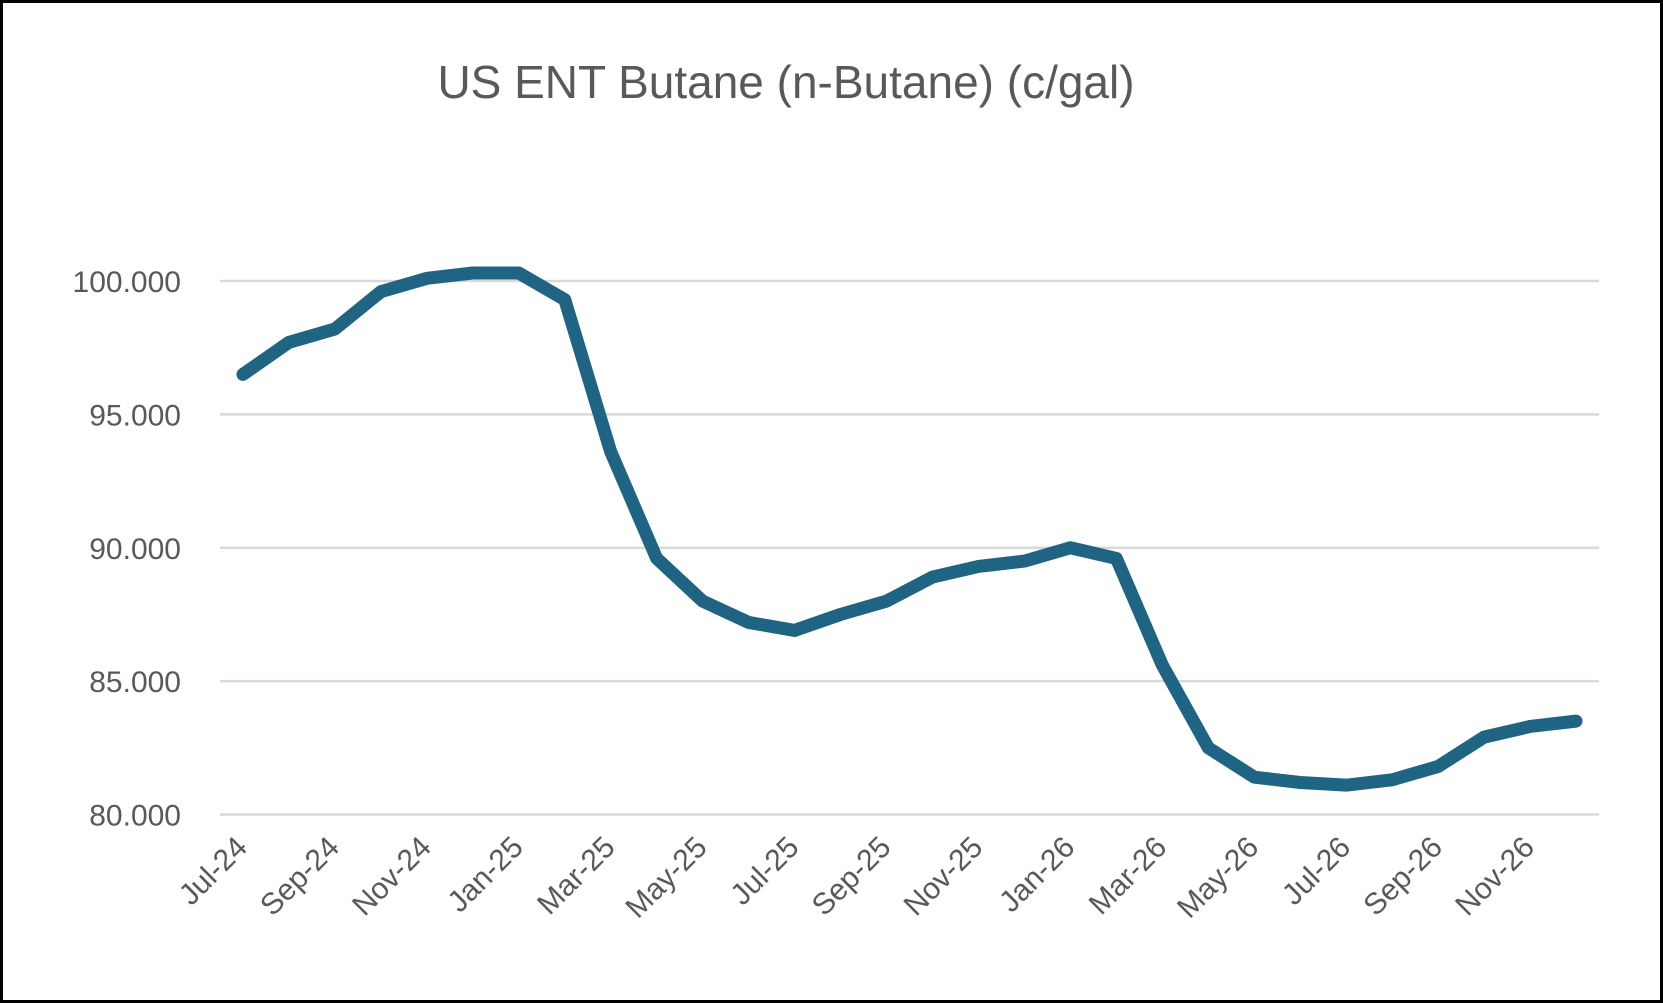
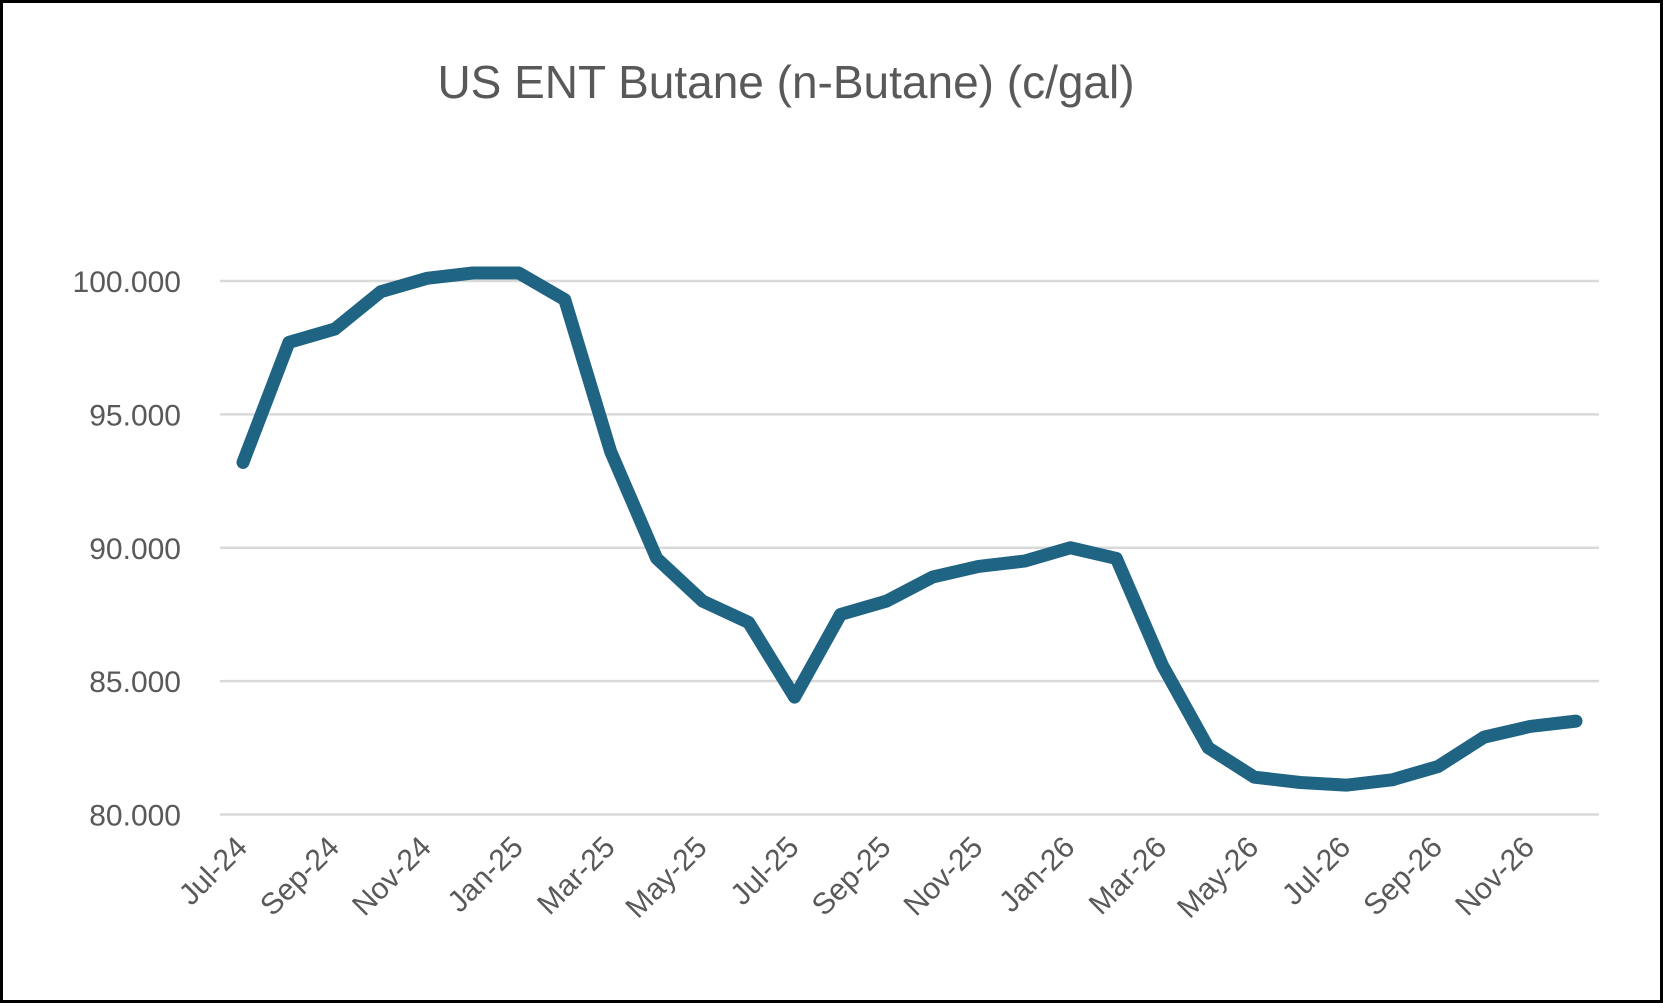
Jul-24: 96.5 -> 93.2
Jul-25: 86.9 -> 84.4
